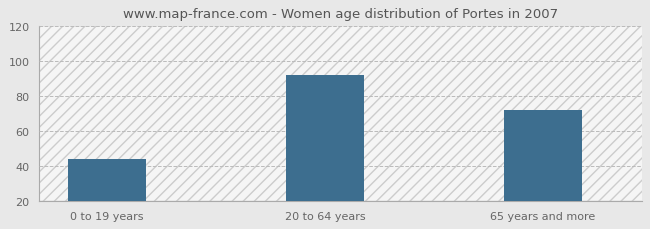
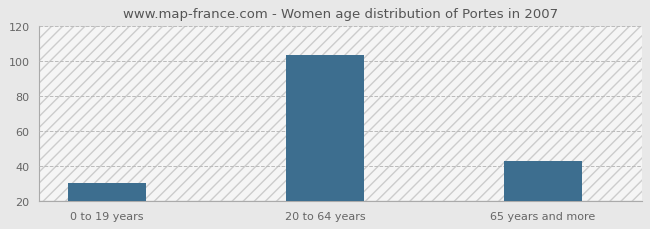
0 to 19 years: 44 -> 30
20 to 64 years: 92 -> 103
65 years and more: 72 -> 43
